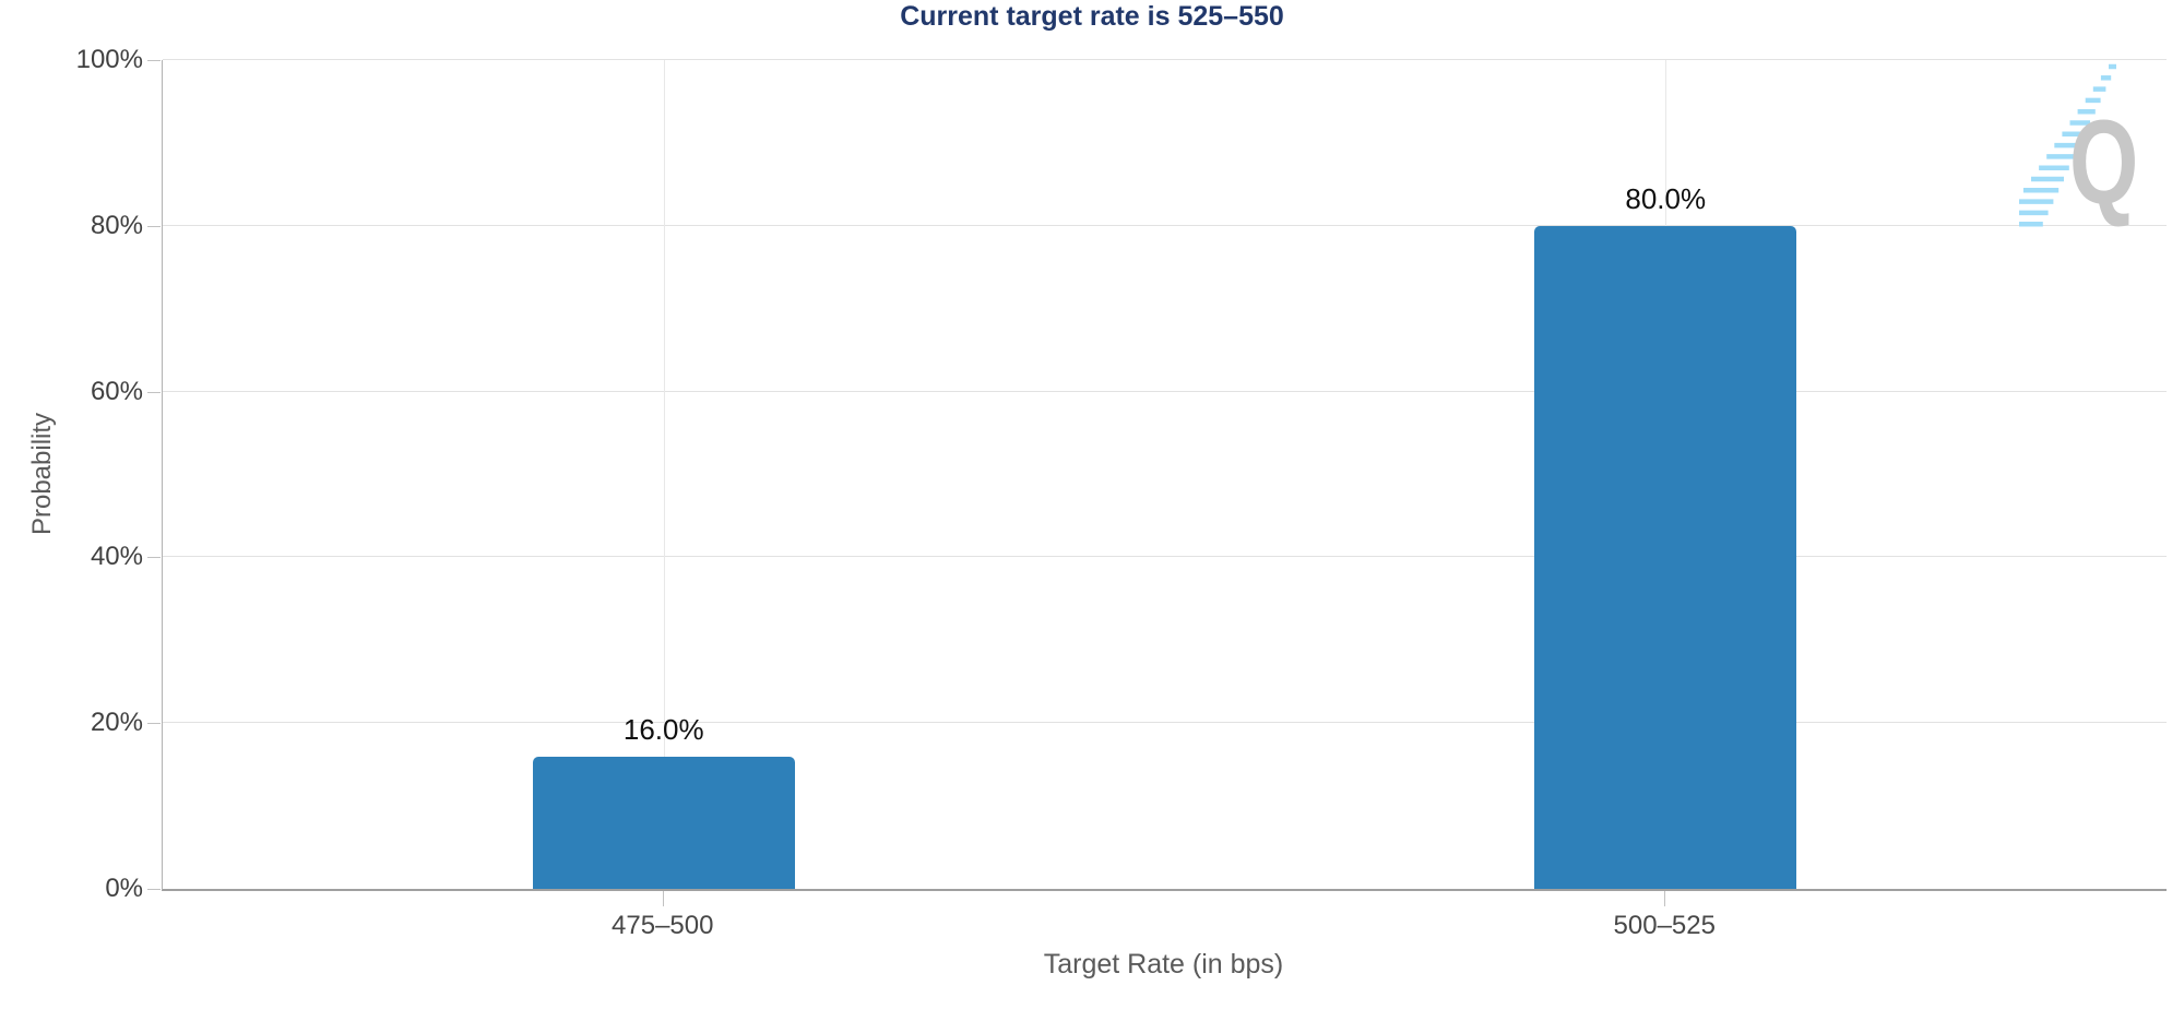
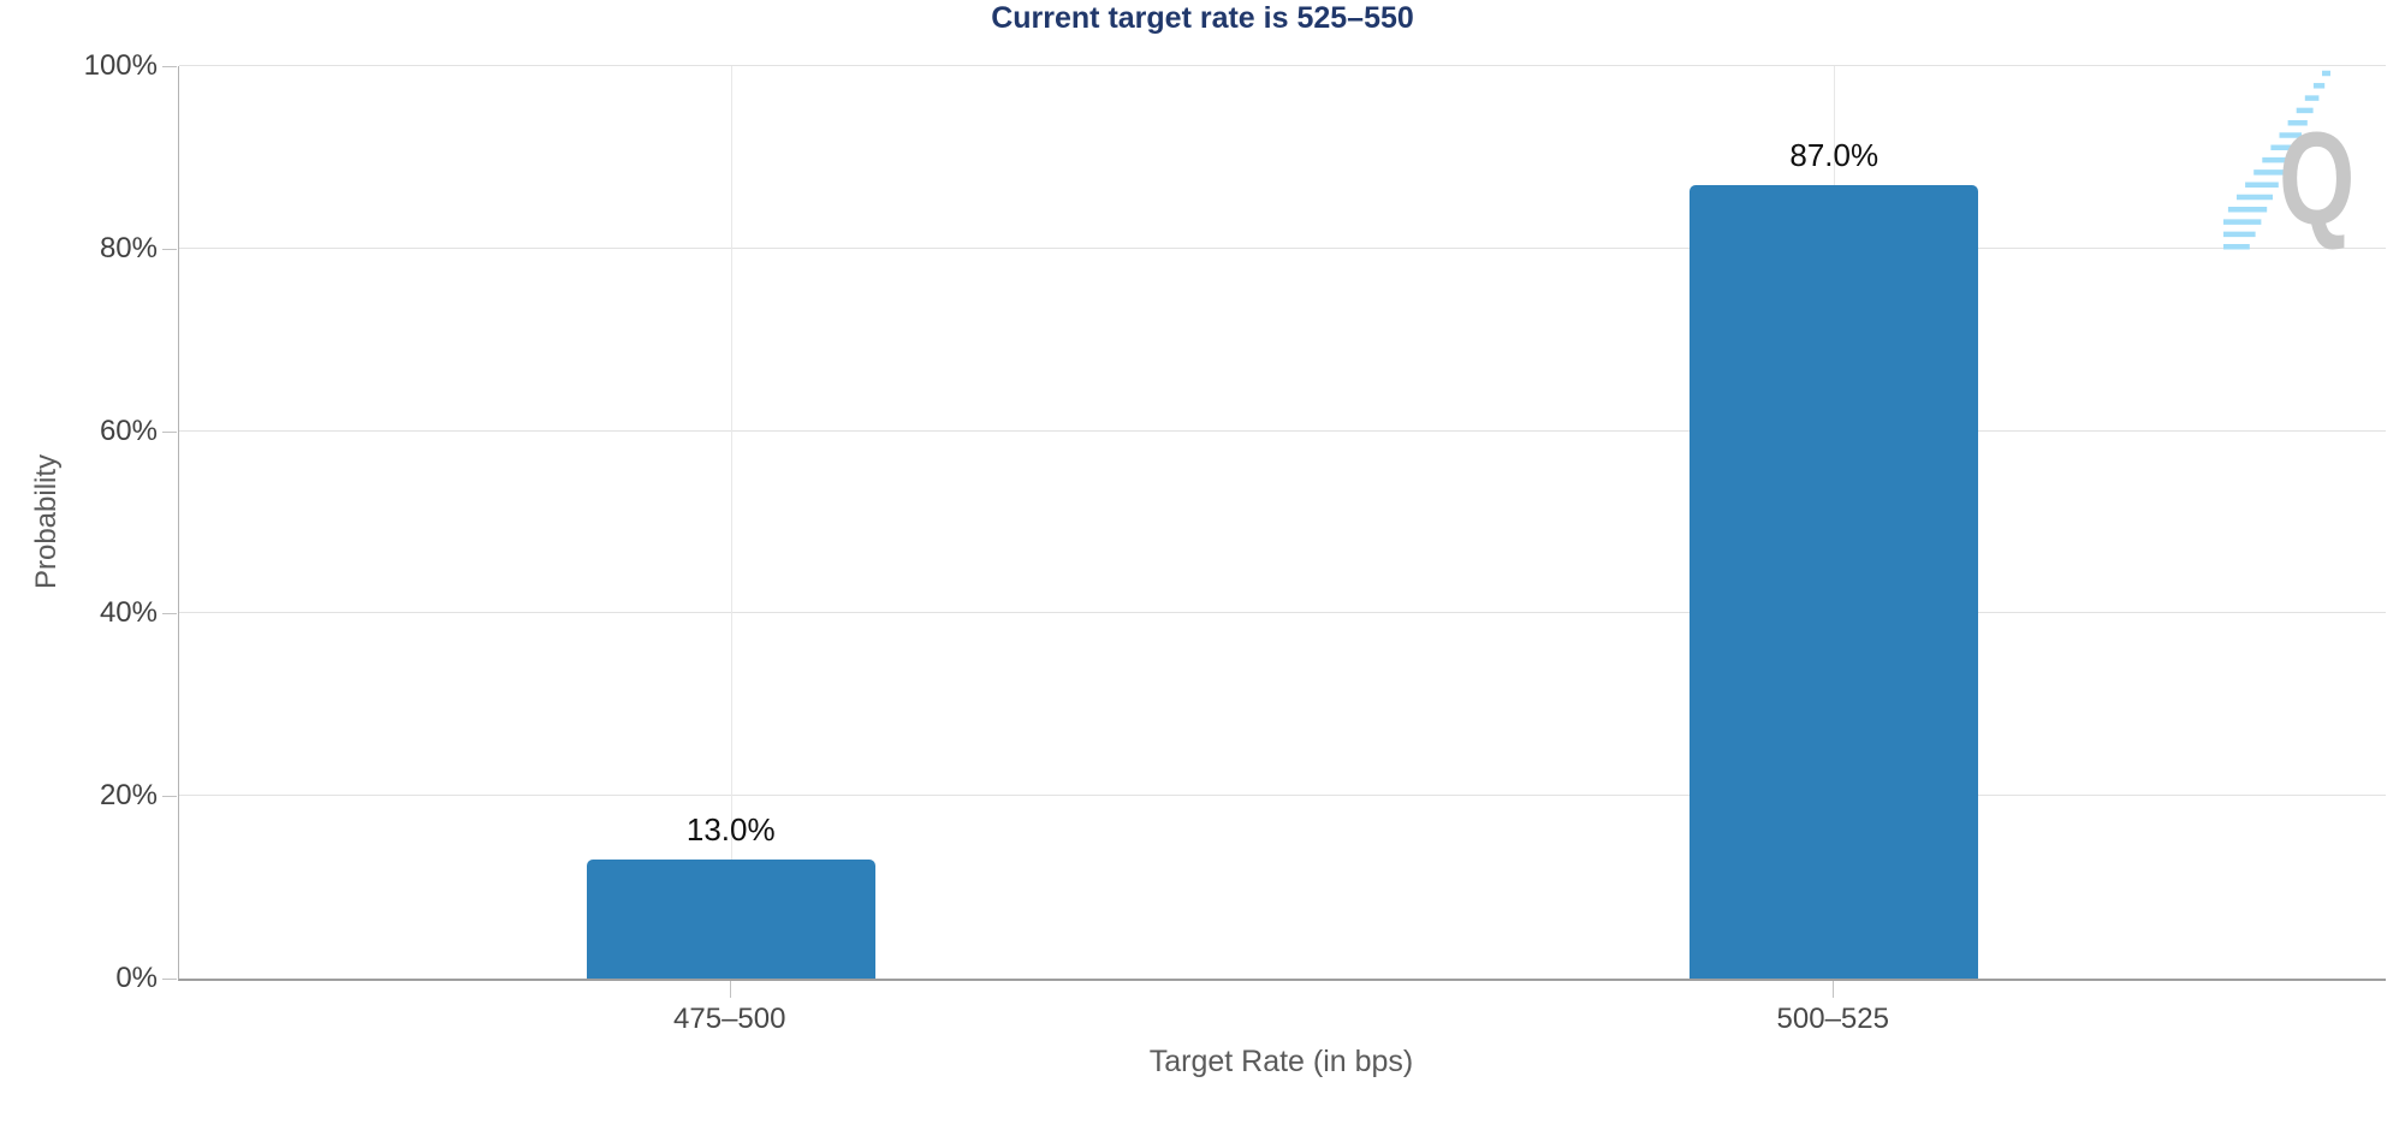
475–500: 16.0% -> 13.0%
500–525: 80.0% -> 87.0%
